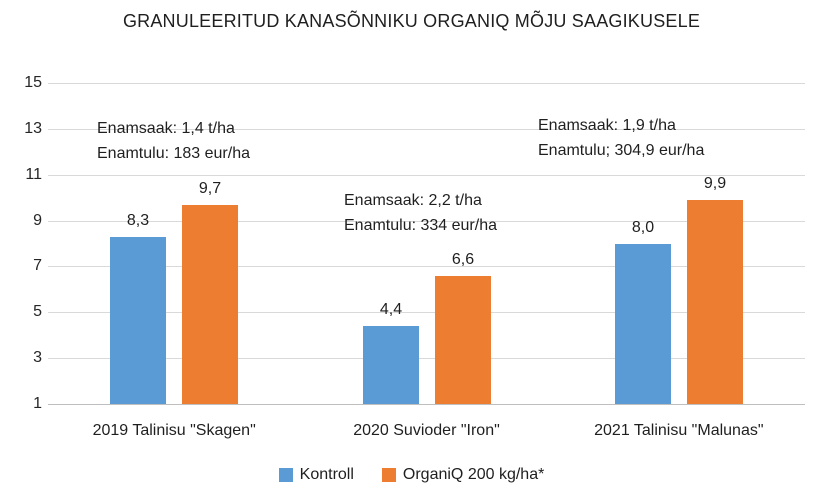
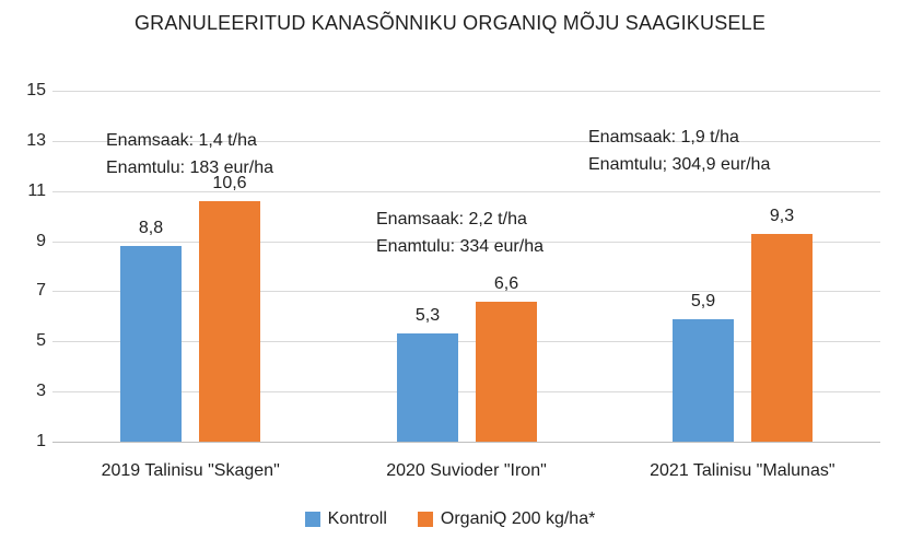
Kontroll/2019 Talinisu "Skagen": 8,3 -> 8,8
OrganiQ 200 kg/ha*/2019 Talinisu "Skagen": 9,7 -> 10,6
Kontroll/2020 Suvioder "Iron": 4,4 -> 5,3
Kontroll/2021 Talinisu "Malunas": 8,0 -> 5,9
OrganiQ 200 kg/ha*/2021 Talinisu "Malunas": 9,9 -> 9,3
